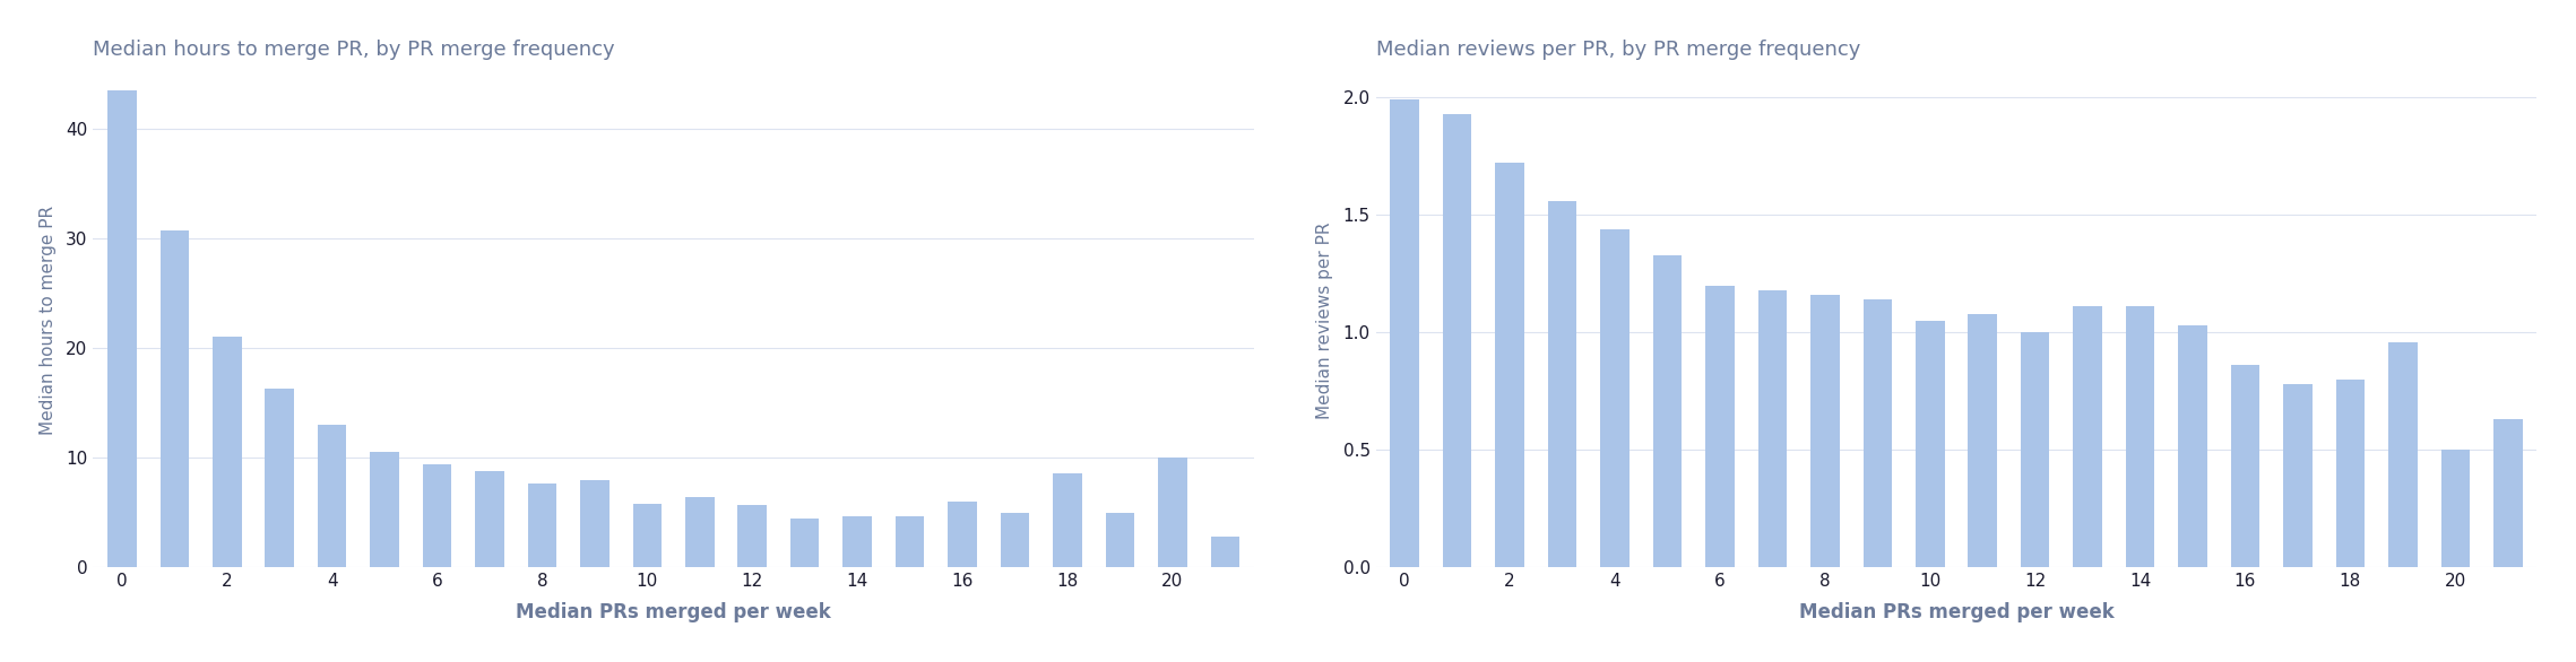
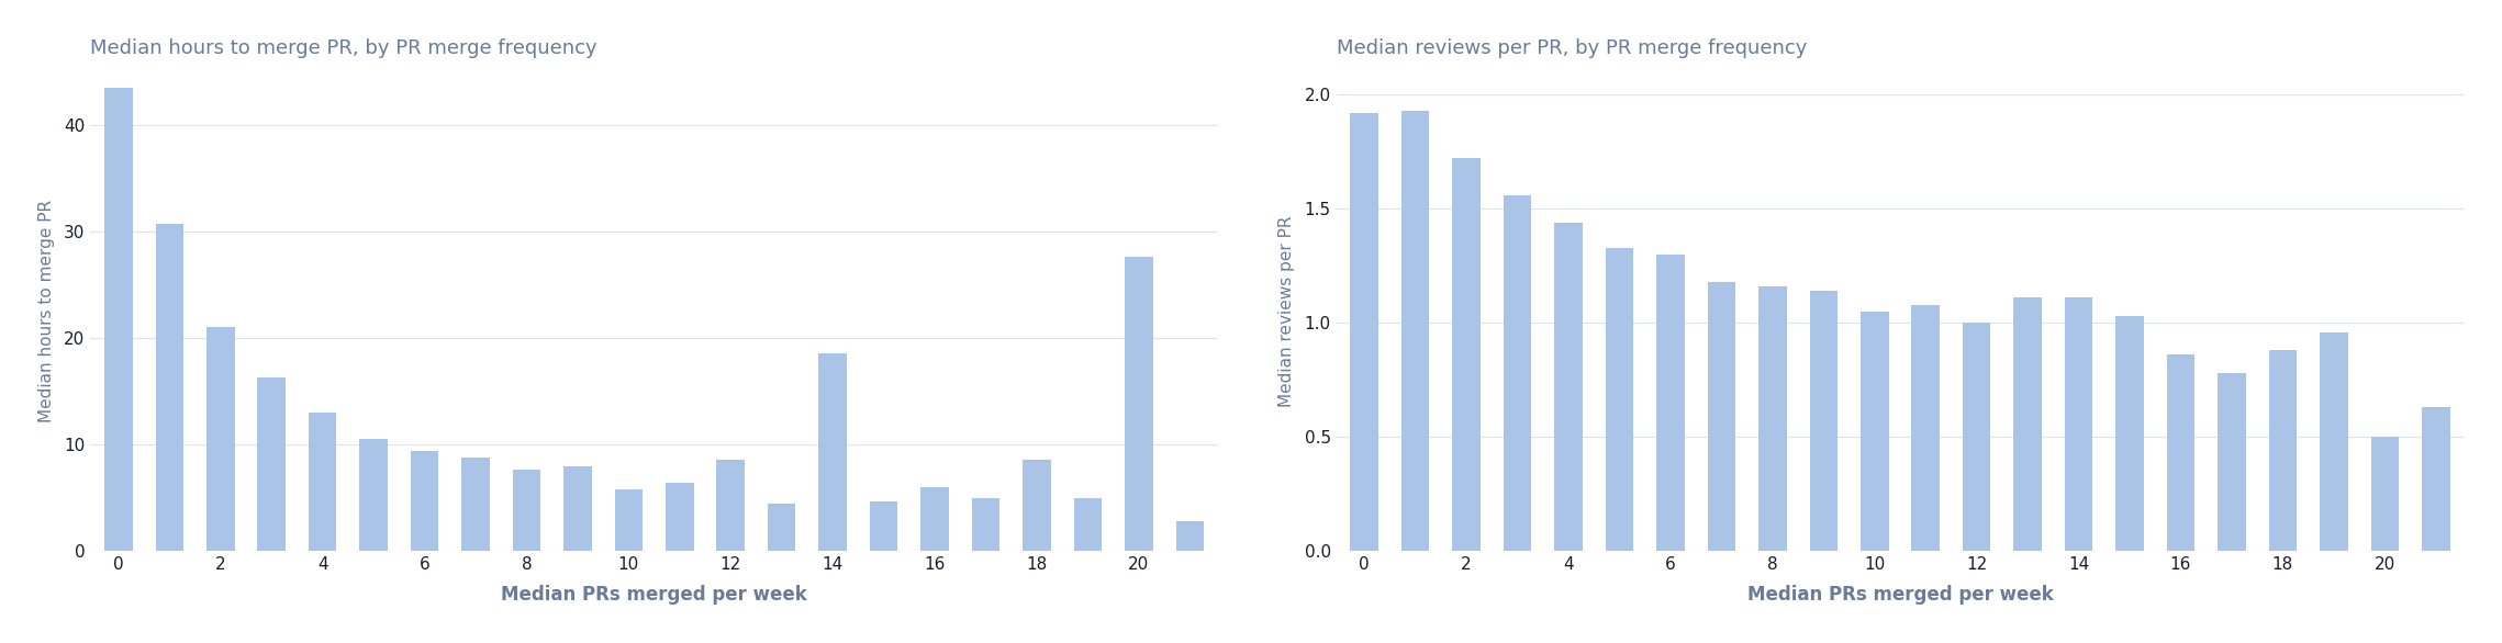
Median hours to merge PR, by PR merge frequency/12: 5.7 -> 8.6
Median hours to merge PR, by PR merge frequency/14: 4.7 -> 18.6
Median hours to merge PR, by PR merge frequency/20: 10.0 -> 27.6
Median reviews per PR, by PR merge frequency/0: 1.99 -> 1.92
Median reviews per PR, by PR merge frequency/6: 1.20 -> 1.30
Median reviews per PR, by PR merge frequency/18: 0.80 -> 0.88
